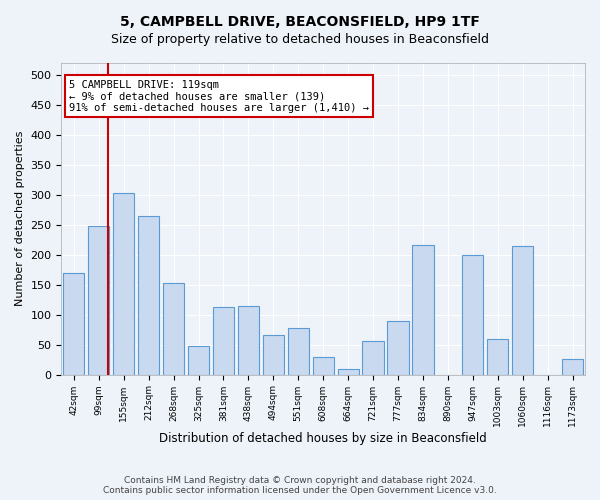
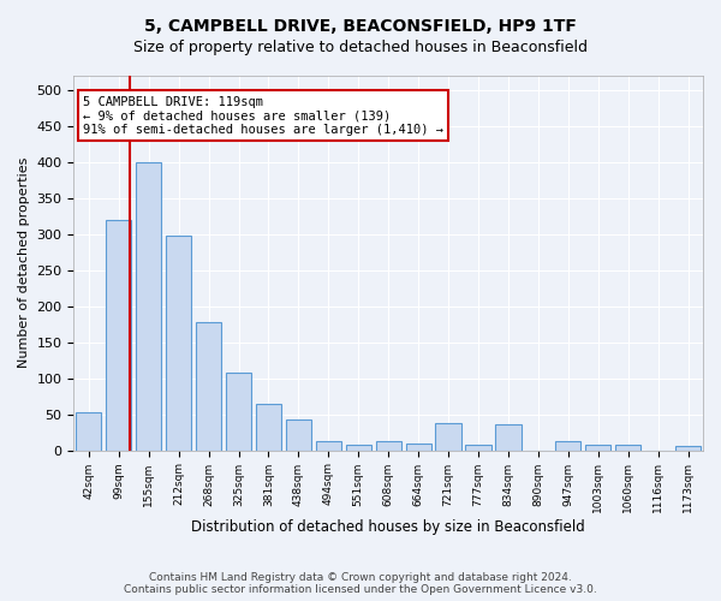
42sqm: 170 -> 53
99sqm: 248 -> 320
155sqm: 302 -> 400
212sqm: 264 -> 297
268sqm: 152 -> 178
325sqm: 48 -> 107
381sqm: 112 -> 65
438sqm: 114 -> 42
494sqm: 66 -> 12
551sqm: 78 -> 8
608sqm: 30 -> 12
721sqm: 56 -> 37
777sqm: 90 -> 7
834sqm: 216 -> 36
947sqm: 200 -> 12
1003sqm: 60 -> 7
1060sqm: 214 -> 8
1173sqm: 26 -> 6
